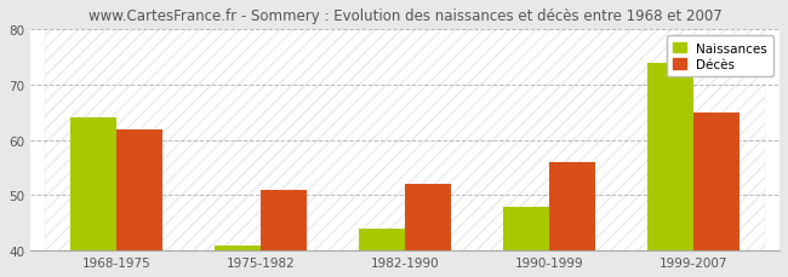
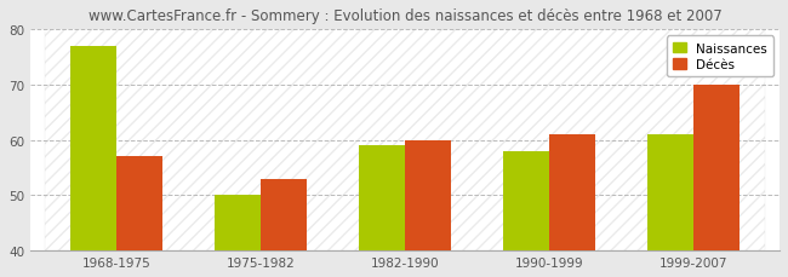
Naissances/1968-1975: 64 -> 77
Décès/1968-1975: 62 -> 57
Naissances/1975-1982: 41 -> 50
Décès/1975-1982: 51 -> 53
Naissances/1982-1990: 44 -> 59
Décès/1982-1990: 52 -> 60
Naissances/1990-1999: 48 -> 58
Décès/1990-1999: 56 -> 61
Naissances/1999-2007: 74 -> 61
Décès/1999-2007: 65 -> 70
